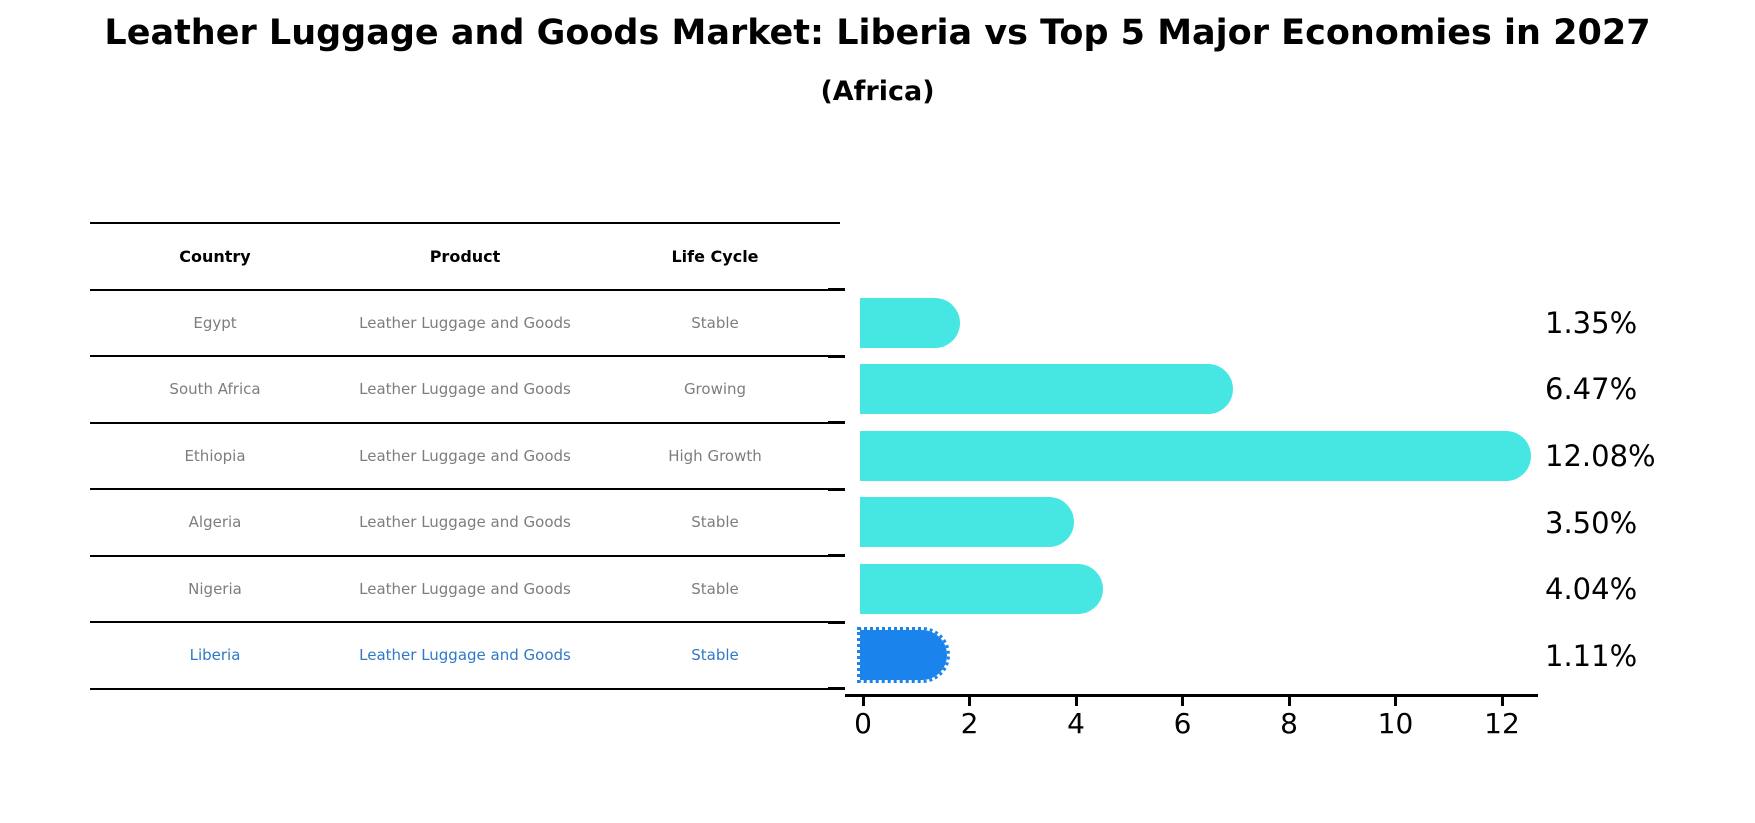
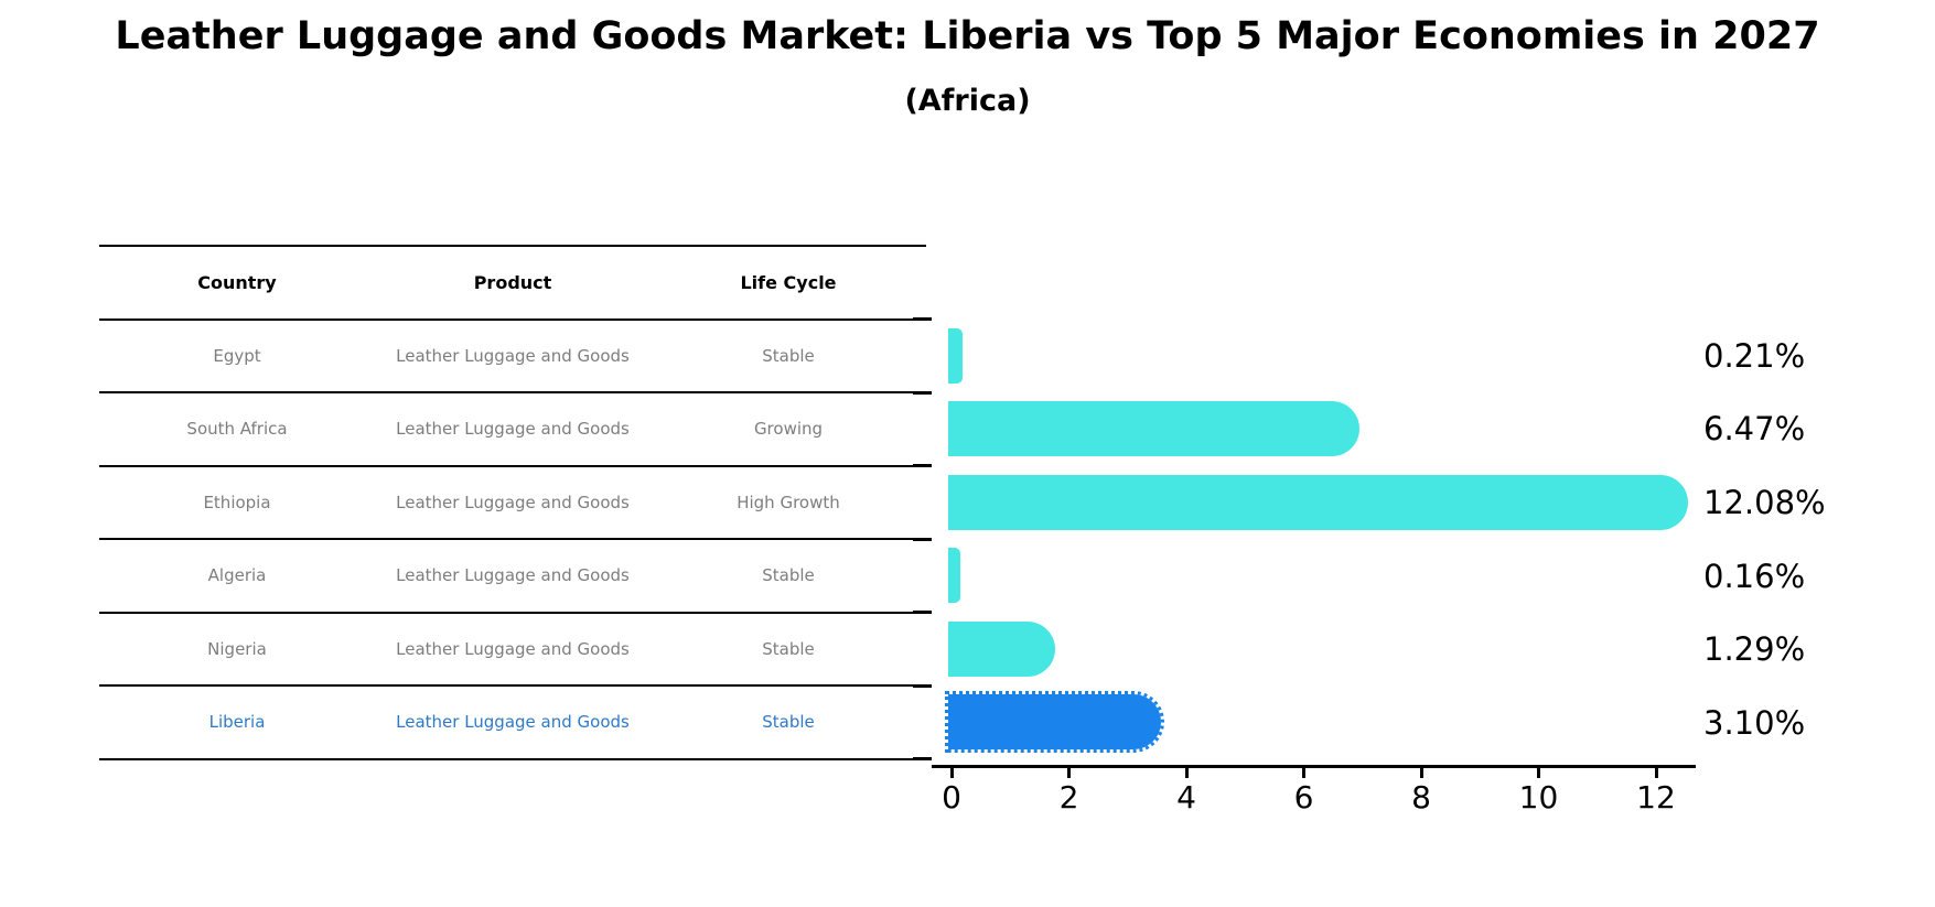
Egypt: 1.35% -> 0.21%
Algeria: 3.50% -> 0.16%
Nigeria: 4.04% -> 1.29%
Liberia: 1.11% -> 3.10%
